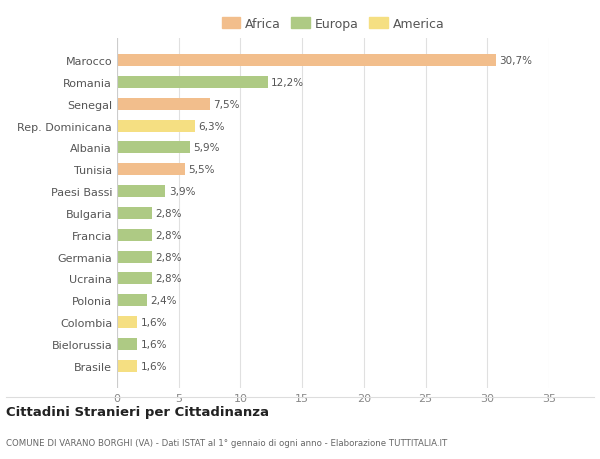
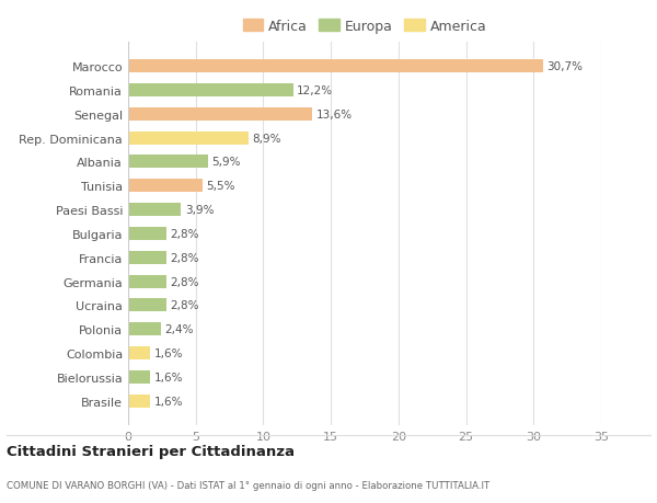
Senegal: 7,5% -> 13,6%
Rep. Dominicana: 6,3% -> 8,9%
